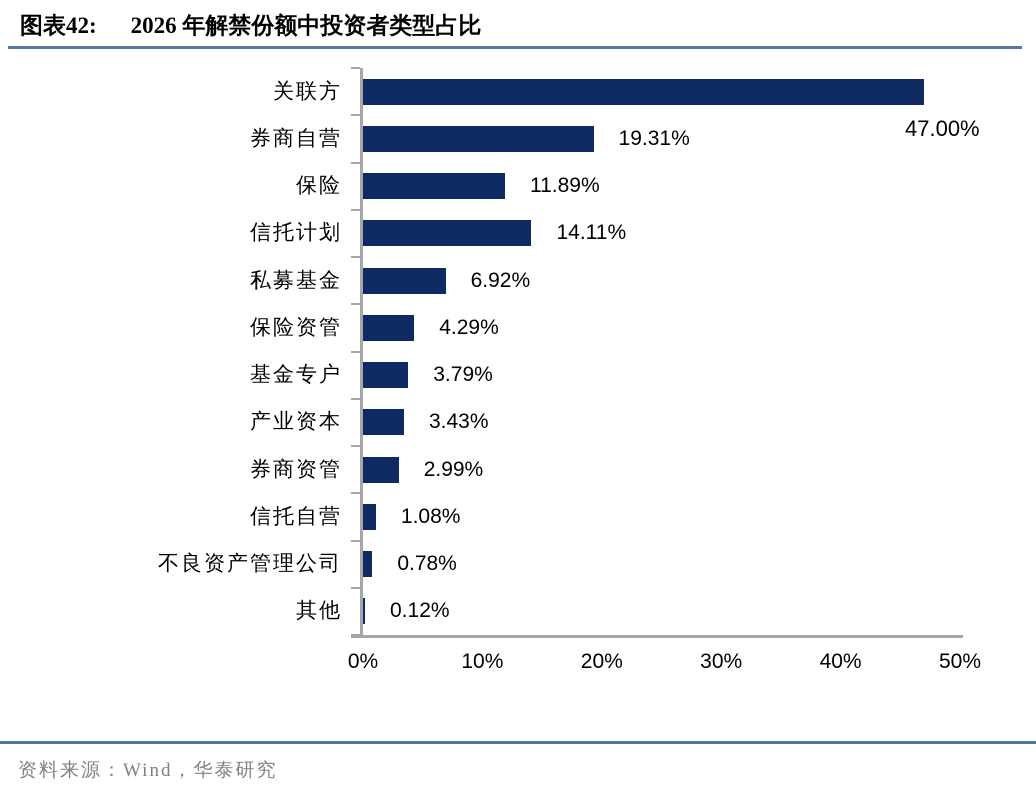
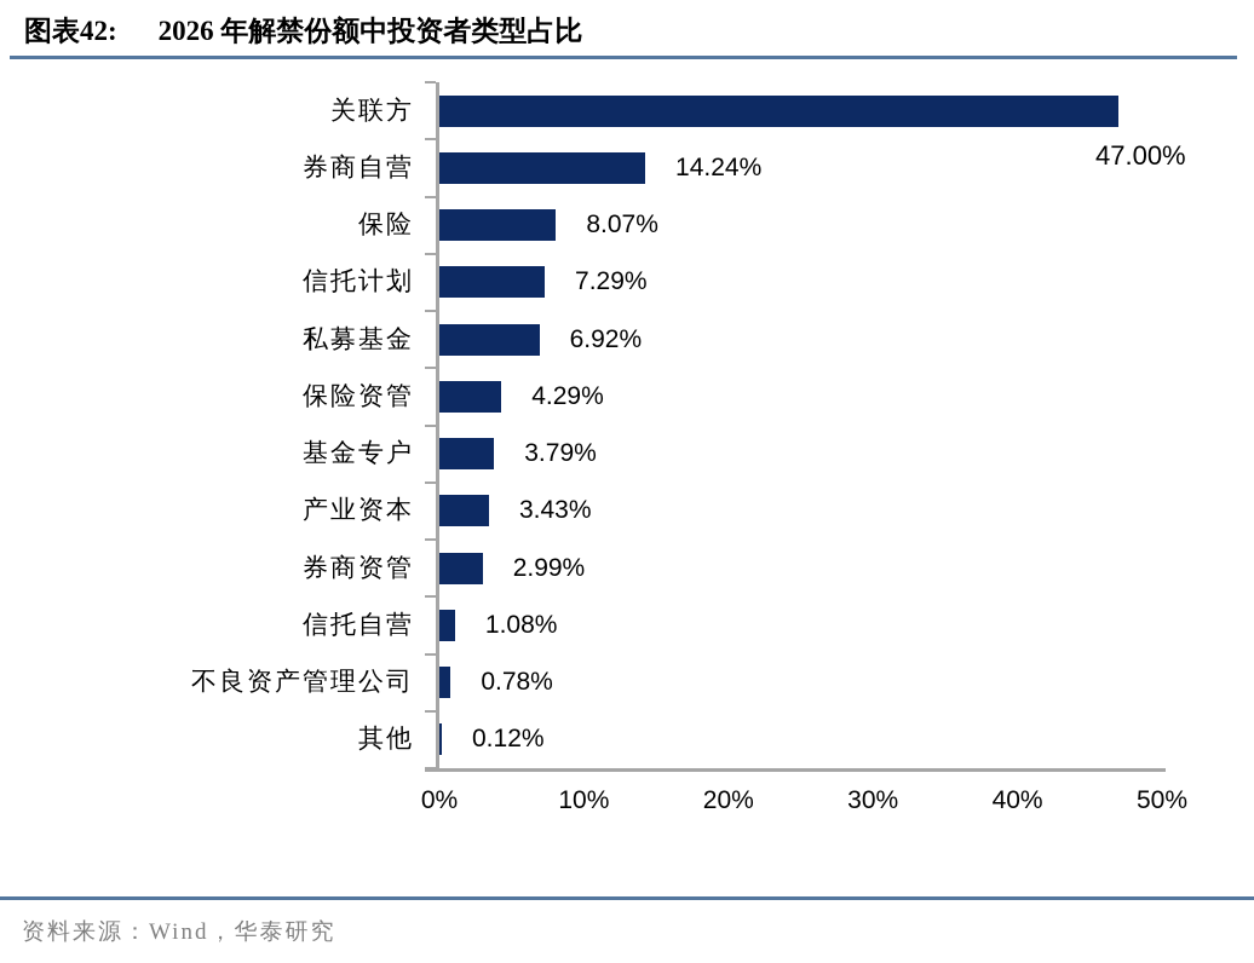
券商自营: 19.31% -> 14.24%
保险: 11.89% -> 8.07%
信托计划: 14.11% -> 7.29%
